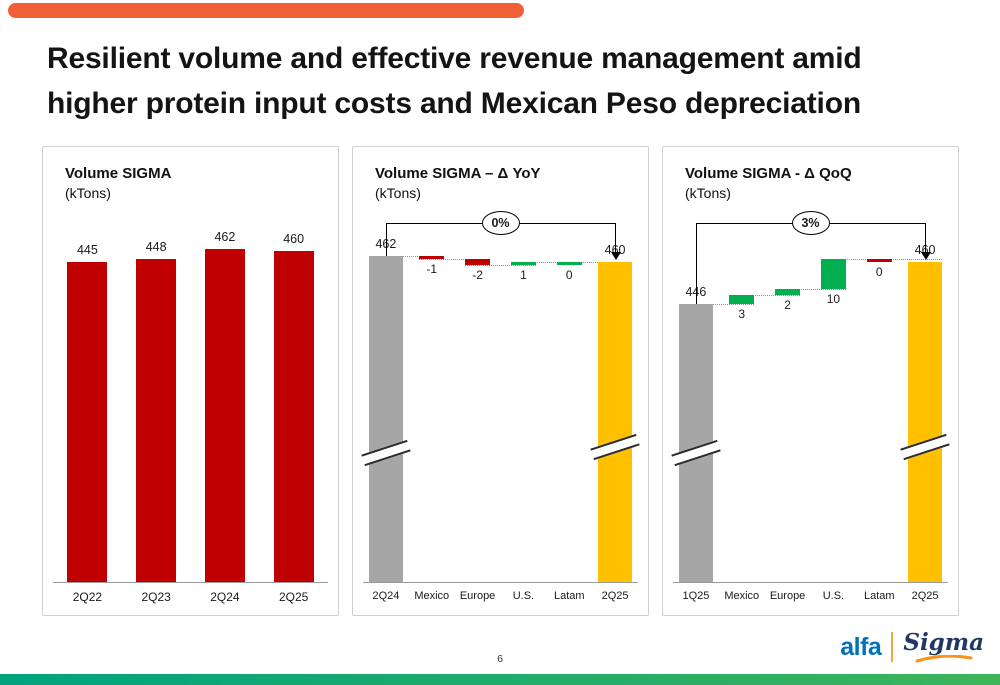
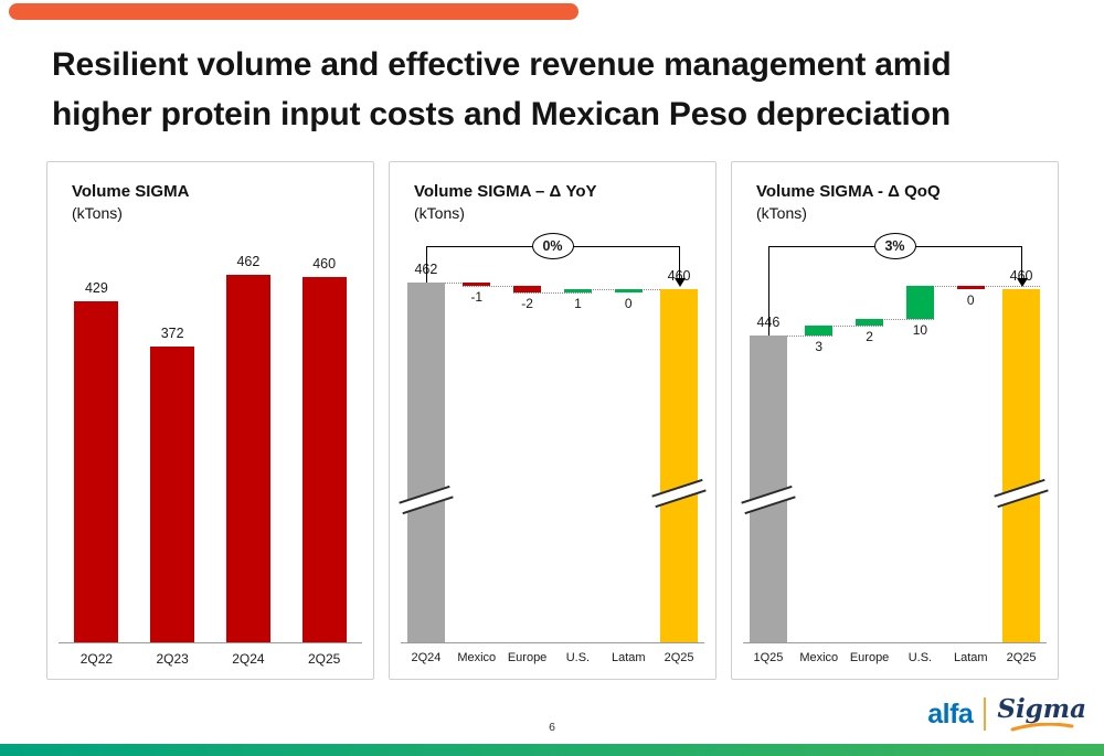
Volume SIGMA/2Q22: 445 -> 429
Volume SIGMA/2Q23: 448 -> 372
